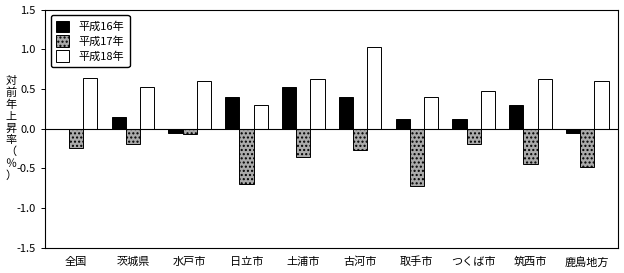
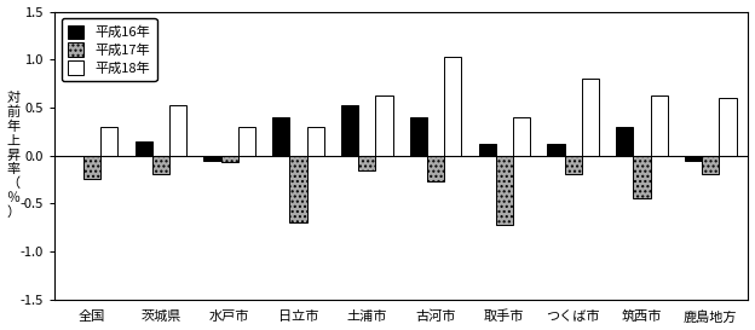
平成18年/全国: 0.64 -> 0.30
平成18年/水戸市: 0.60 -> 0.30
平成17年/土浦市: -0.36 -> -0.15
平成18年/つくば市: 0.48 -> 0.80
平成17年/鹿島地方: -0.48 -> -0.20
